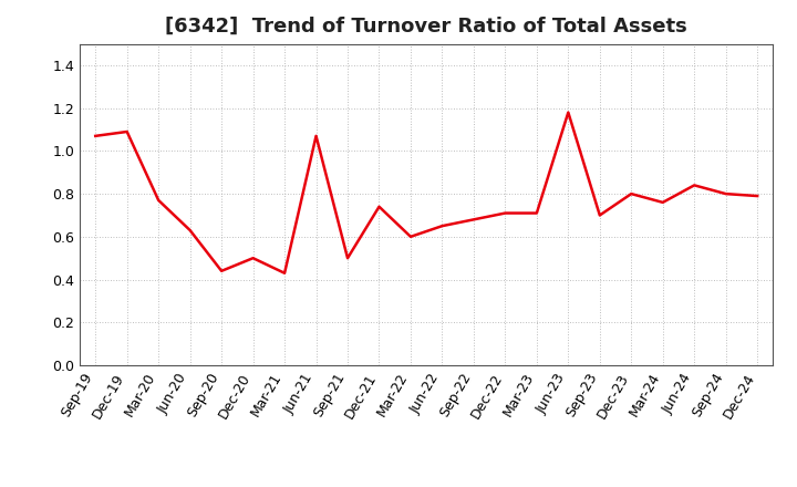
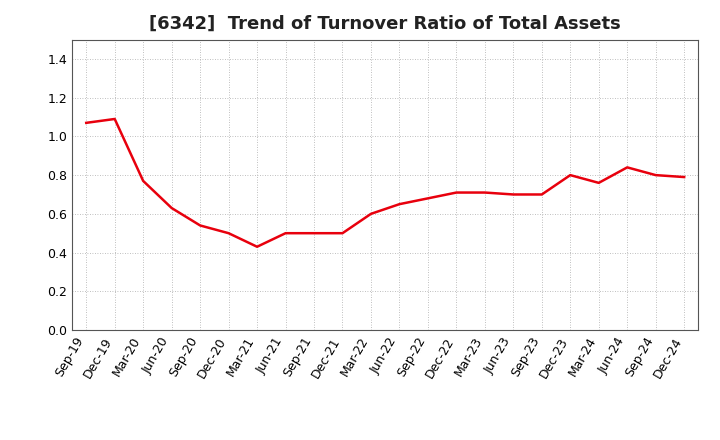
Sep-20: 0.44 -> 0.54
Jun-21: 1.07 -> 0.50
Dec-21: 0.74 -> 0.50
Jun-23: 1.18 -> 0.70
